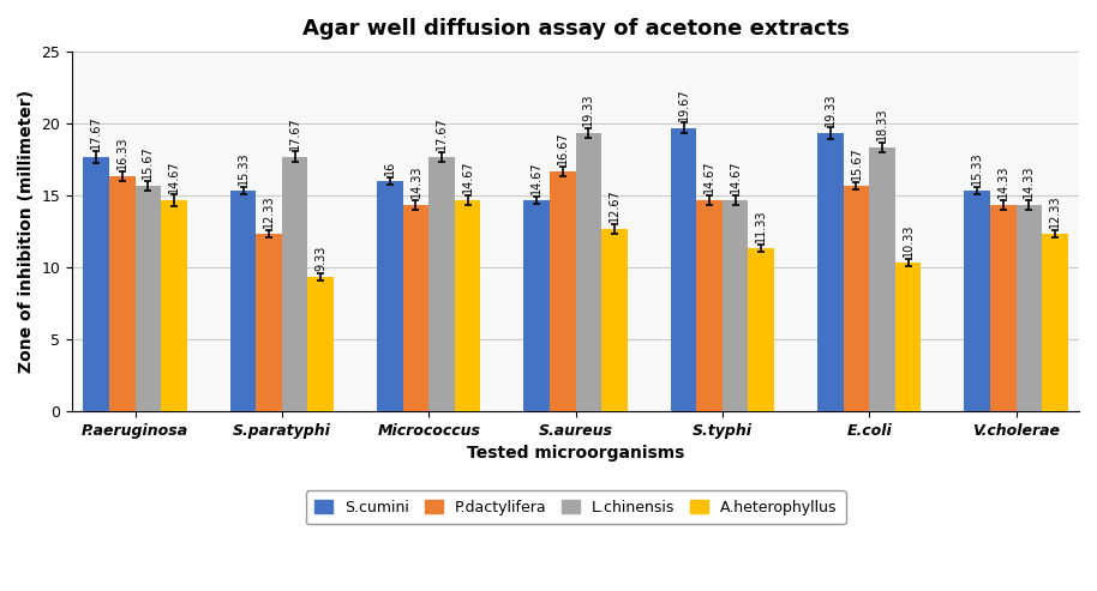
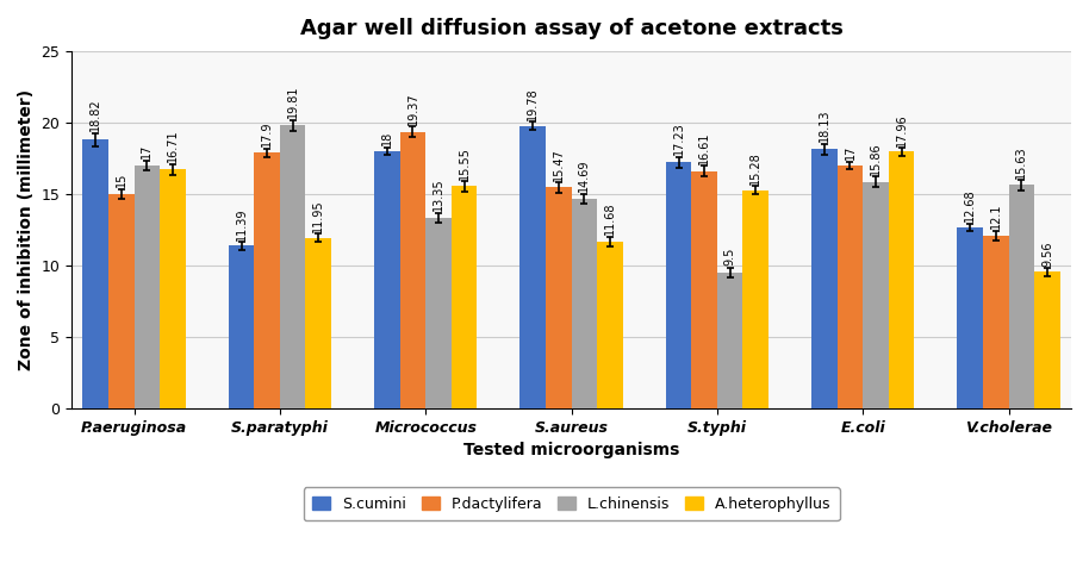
S.cumini/P.aeruginosa: 17.67 -> 18.82
P.dactylifera/P.aeruginosa: 16.33 -> 15
L.chinensis/P.aeruginosa: 15.67 -> 17
A.heterophyllus/P.aeruginosa: 14.67 -> 16.71
S.cumini/S.paratyphi: 15.33 -> 11.39
P.dactylifera/S.paratyphi: 12.33 -> 17.9
L.chinensis/S.paratyphi: 17.67 -> 19.81
A.heterophyllus/S.paratyphi: 9.33 -> 11.95
S.cumini/Micrococcus: 16 -> 18
P.dactylifera/Micrococcus: 14.33 -> 19.37
L.chinensis/Micrococcus: 17.67 -> 13.35
A.heterophyllus/Micrococcus: 14.67 -> 15.55
S.cumini/S.aureus: 14.67 -> 19.78
P.dactylifera/S.aureus: 16.67 -> 15.47
L.chinensis/S.aureus: 19.33 -> 14.69
A.heterophyllus/S.aureus: 12.67 -> 11.68
S.cumini/S.typhi: 19.67 -> 17.23
P.dactylifera/S.typhi: 14.67 -> 16.61
L.chinensis/S.typhi: 14.67 -> 9.5
A.heterophyllus/S.typhi: 11.33 -> 15.28
S.cumini/E.coli: 19.33 -> 18.13
P.dactylifera/E.coli: 15.67 -> 17
L.chinensis/E.coli: 18.33 -> 15.86
A.heterophyllus/E.coli: 10.33 -> 17.96
S.cumini/V.cholerae: 15.33 -> 12.68
P.dactylifera/V.cholerae: 14.33 -> 12.1
L.chinensis/V.cholerae: 14.33 -> 15.63
A.heterophyllus/V.cholerae: 12.33 -> 9.56
